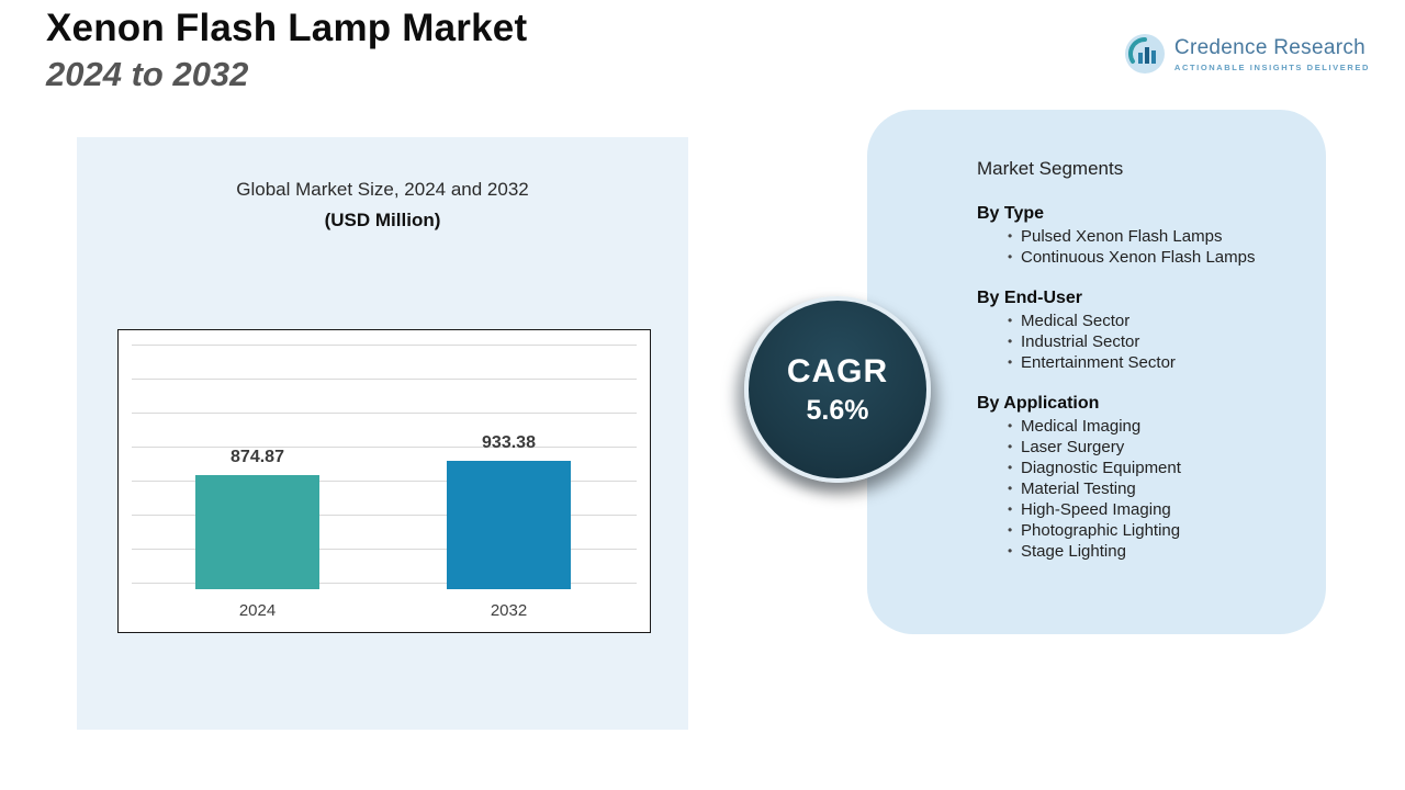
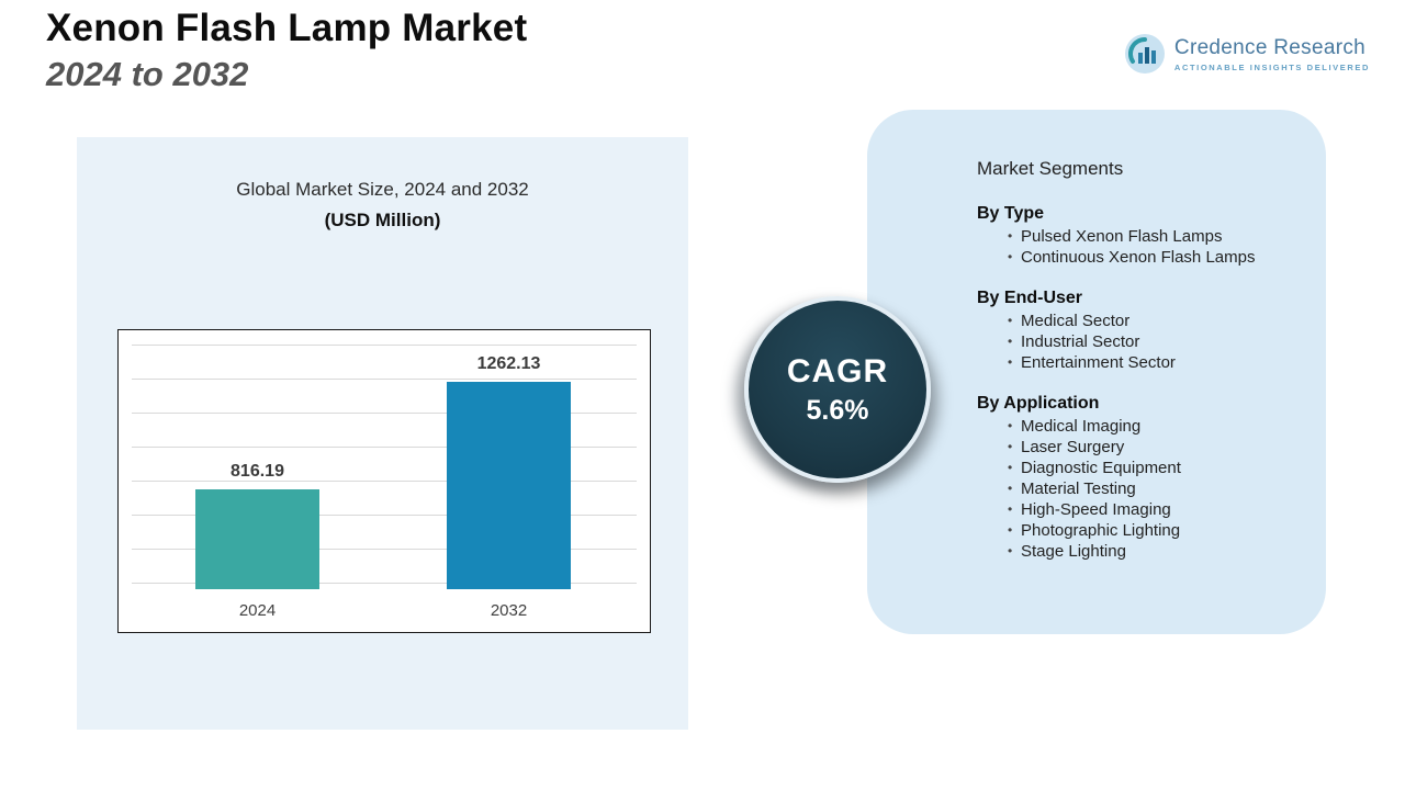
2024: 874.87 -> 816.19
2032: 933.38 -> 1262.13
